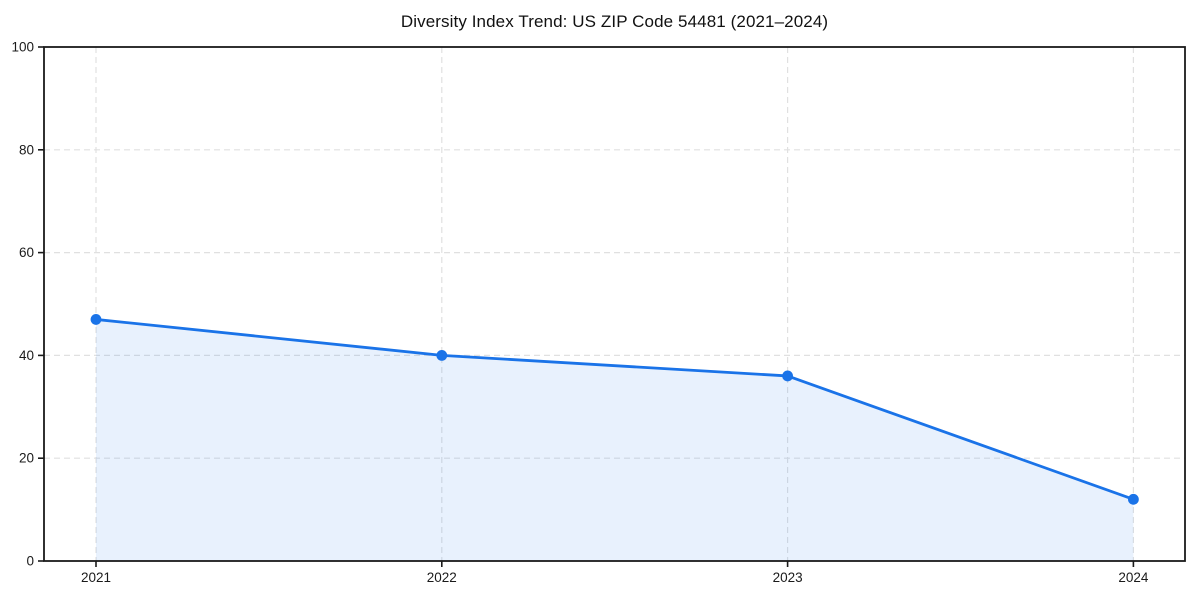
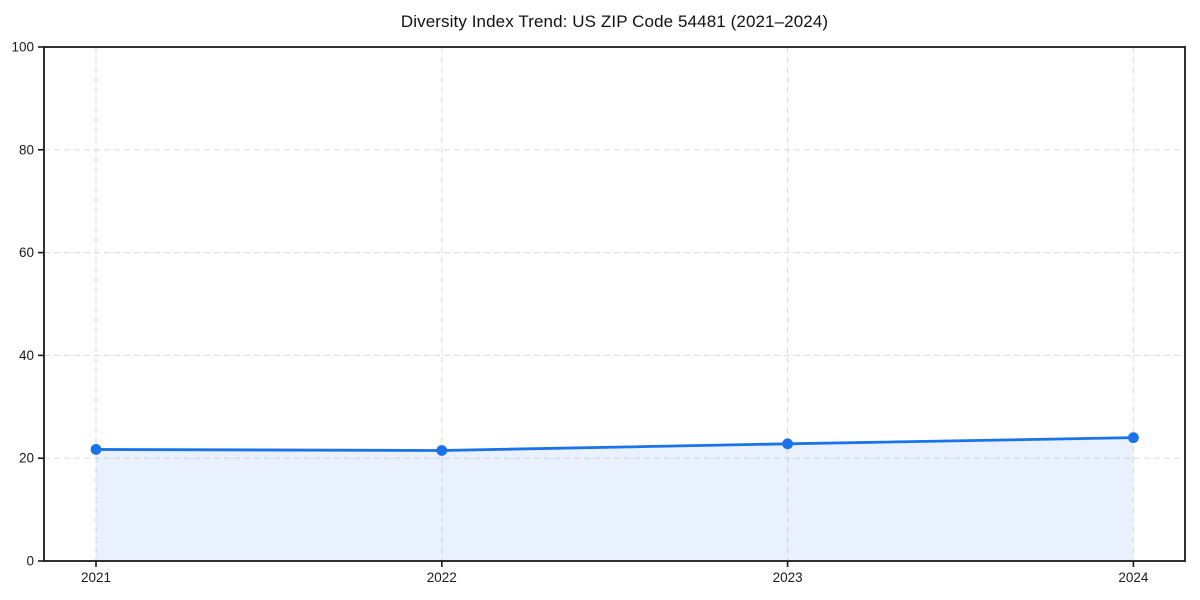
2021: 47 -> 22
2022: 40 -> 22
2023: 36 -> 23
2024: 12 -> 24
